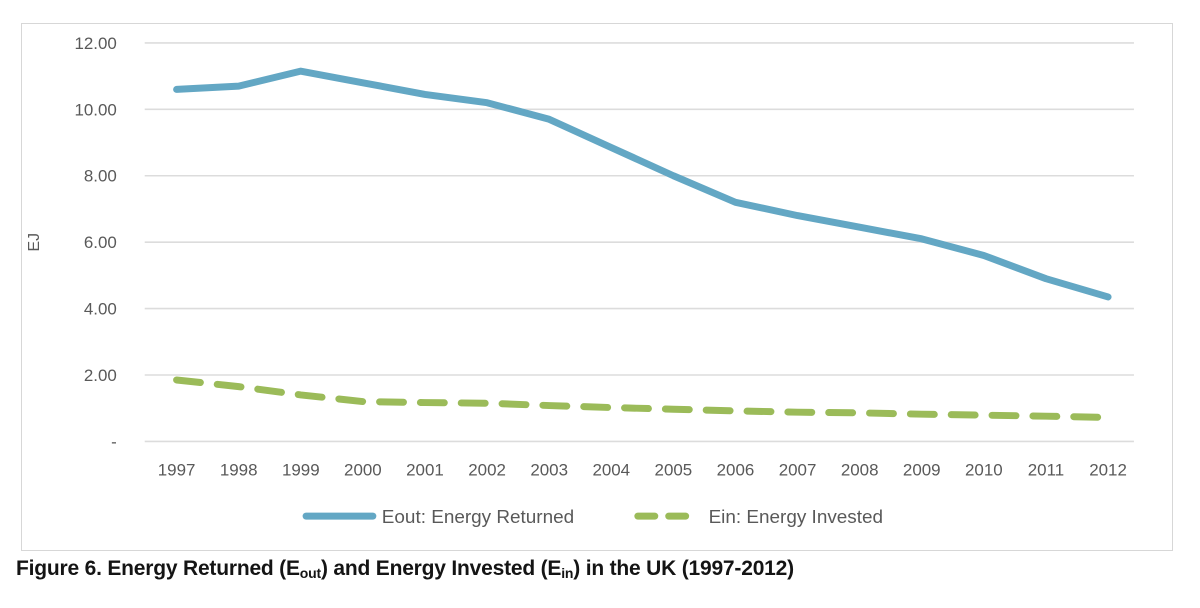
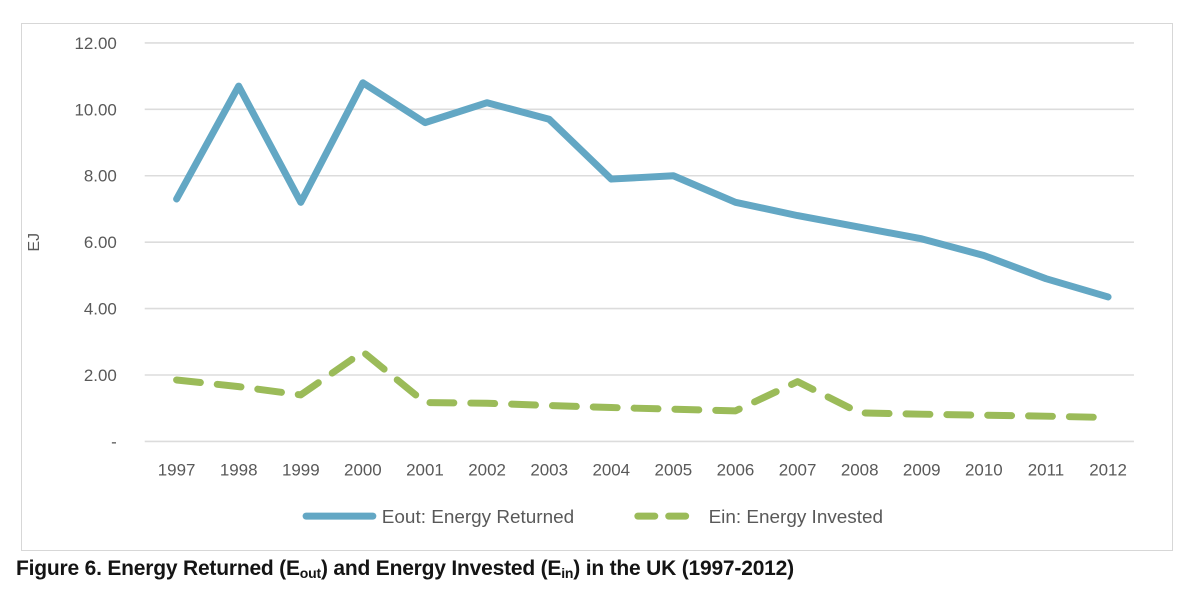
Eout: Energy Returned/1997: 10.6 -> 7.3
Eout: Energy Returned/1999: 11.2 -> 7.2
Ein: Energy Invested/2000: 1.2 -> 2.7
Eout: Energy Returned/2001: 10.4 -> 9.6
Eout: Energy Returned/2004: 8.8 -> 7.9
Ein: Energy Invested/2007: 0.9 -> 1.8
